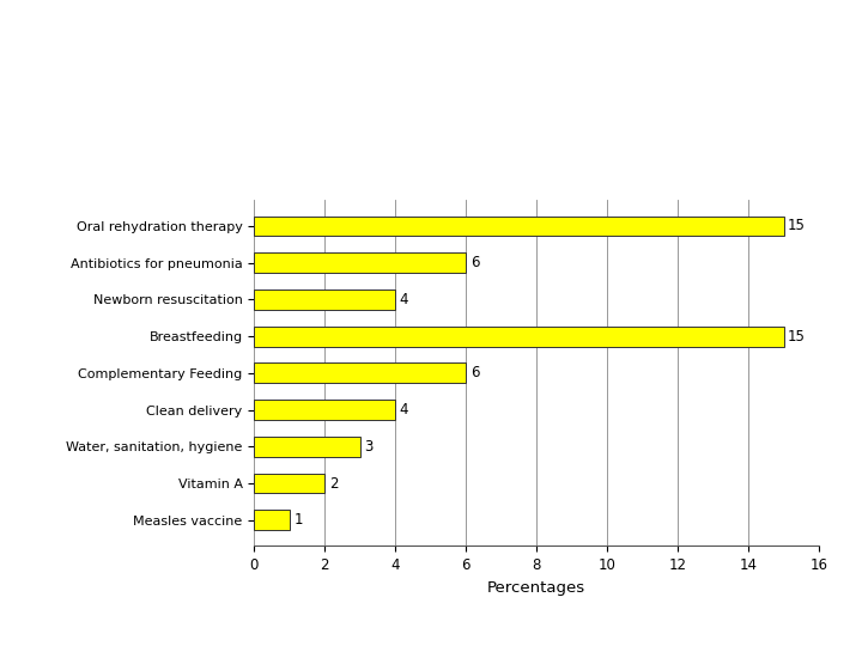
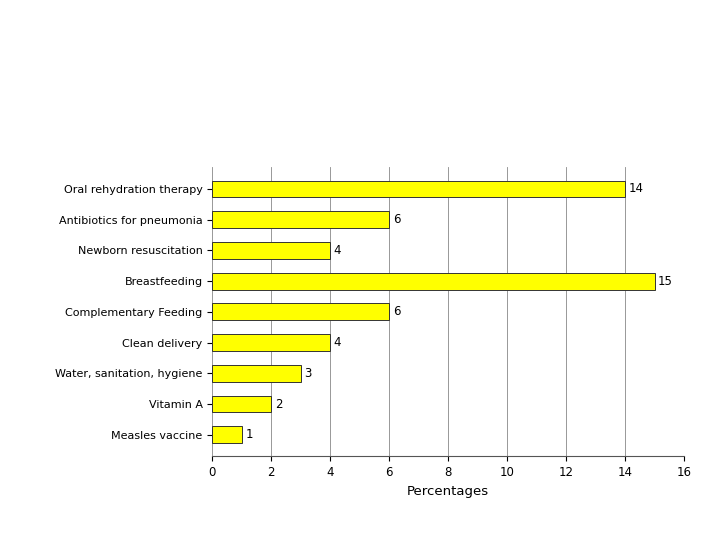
Oral rehydration therapy: 15 -> 14
